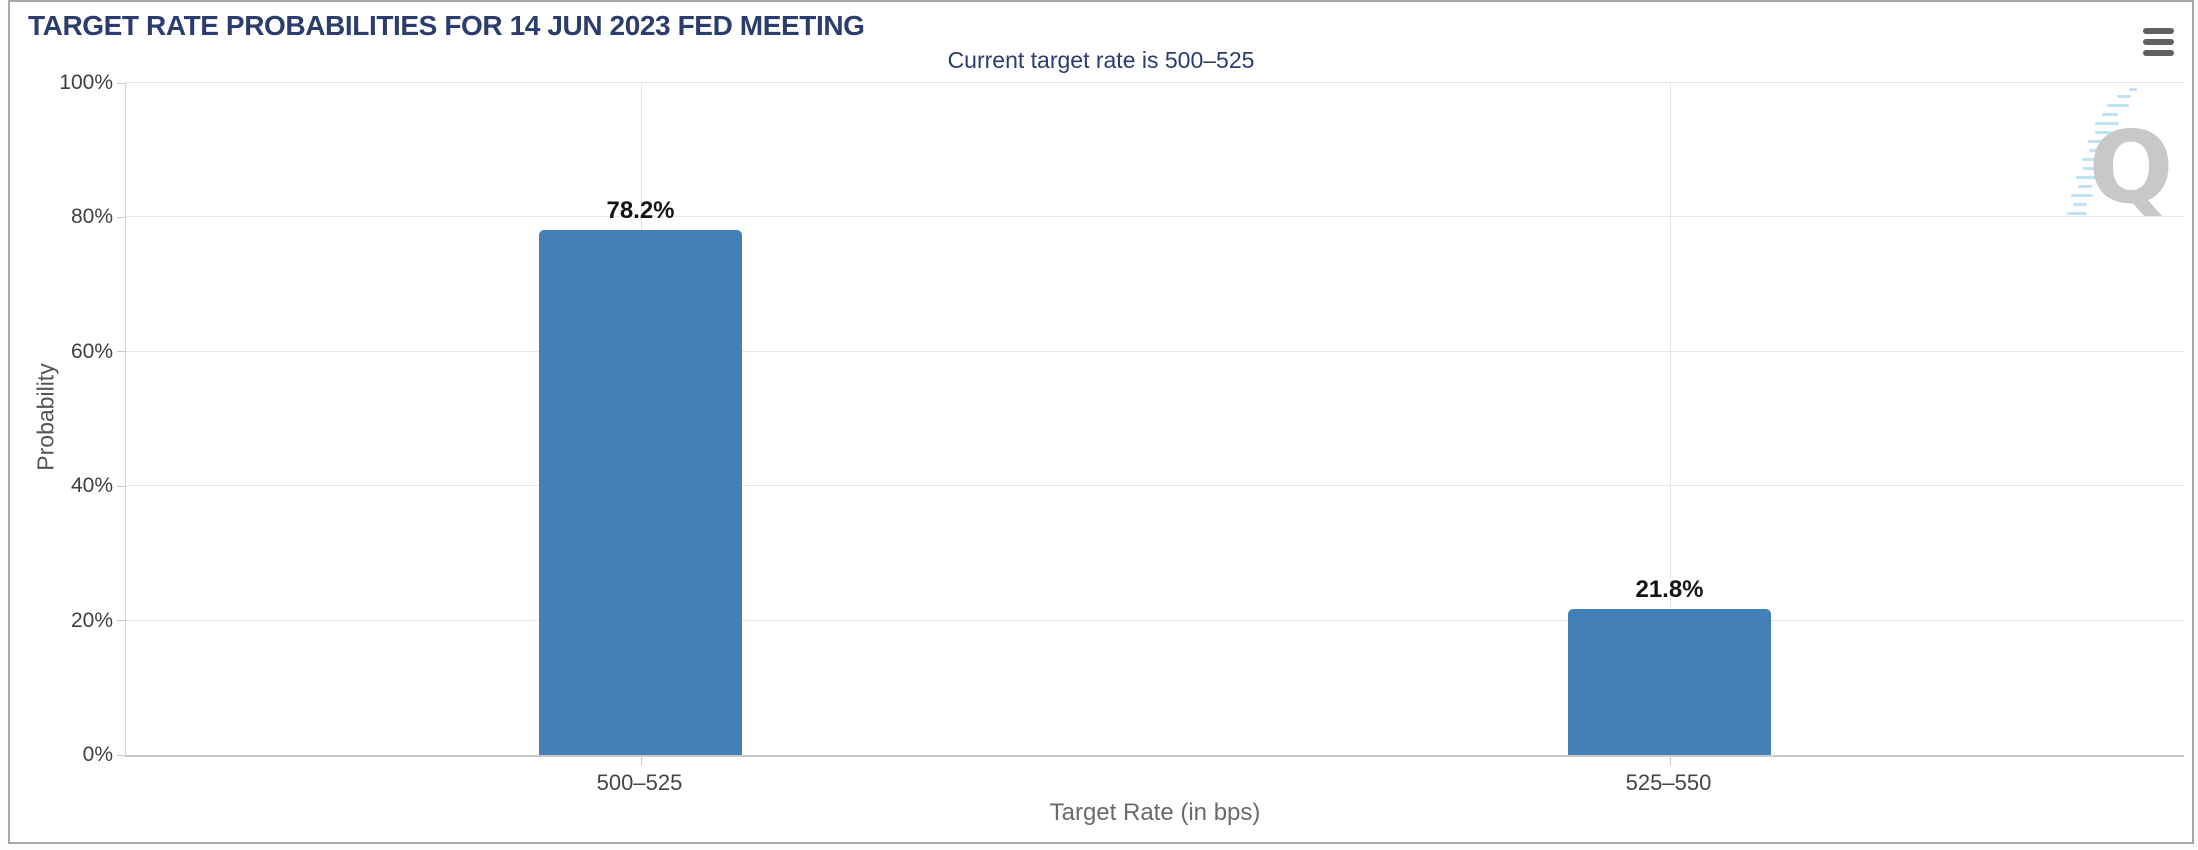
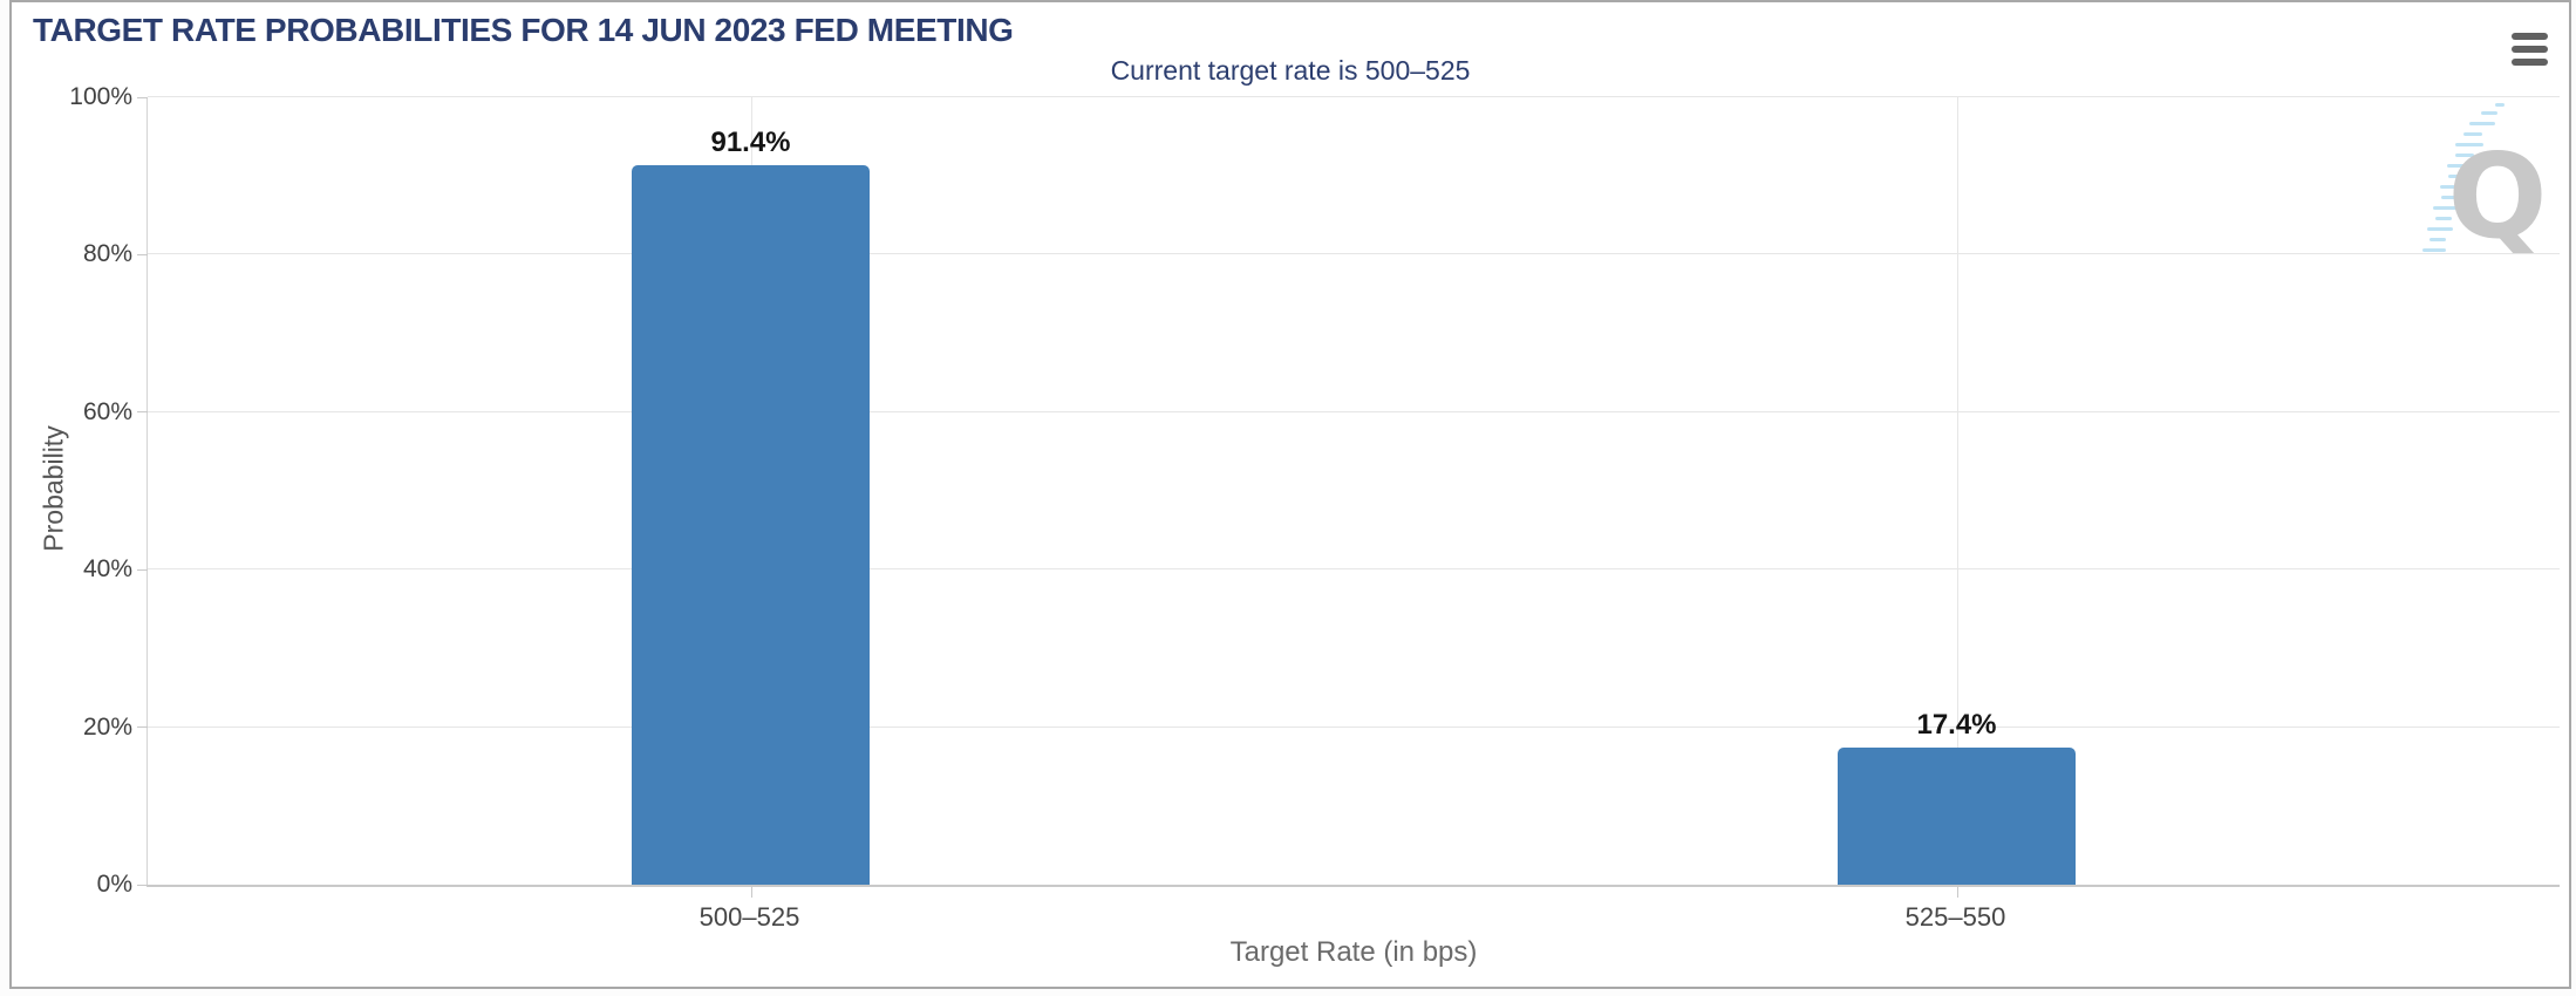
500–525: 78.2% -> 91.4%
525–550: 21.8% -> 17.4%
